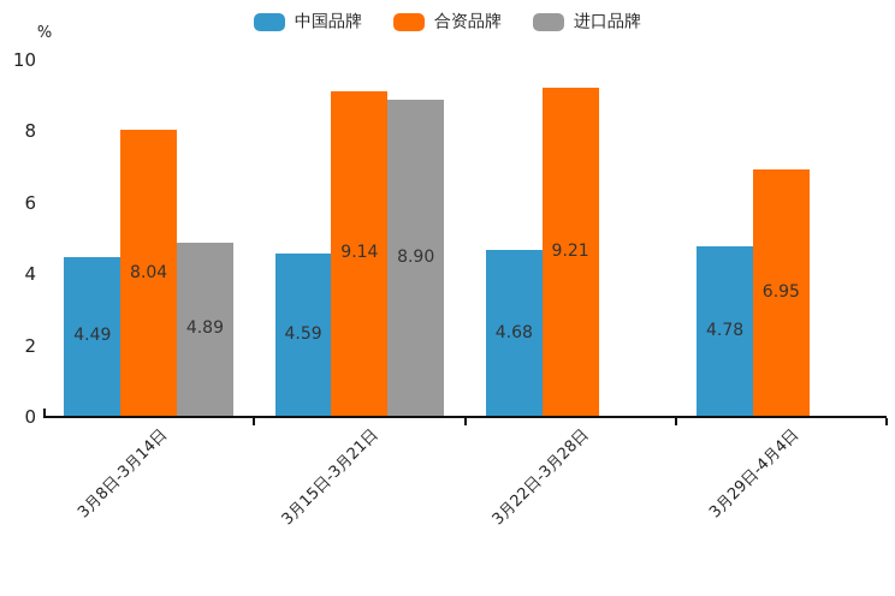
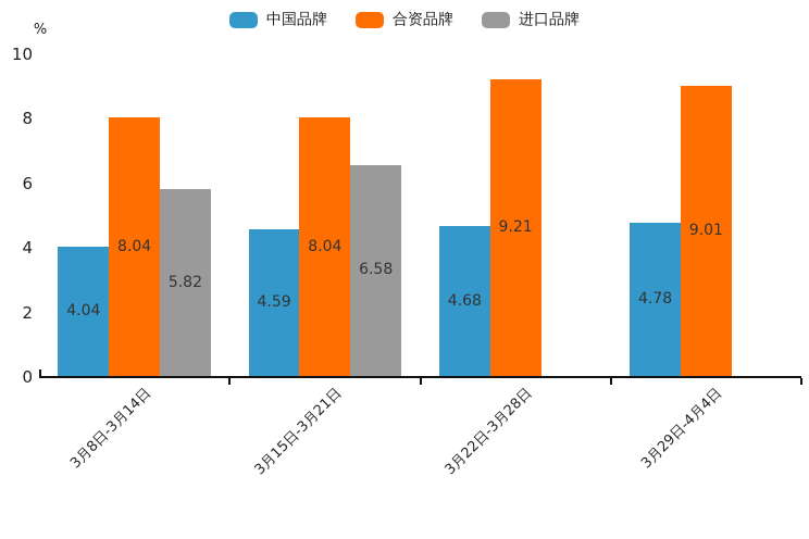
中国品牌/3月8日-3月14日: 4.49 -> 4.04
进口品牌/3月8日-3月14日: 4.89 -> 5.82
合资品牌/3月15日-3月21日: 9.14 -> 8.04
进口品牌/3月15日-3月21日: 8.90 -> 6.58
合资品牌/3月29日-4月4日: 6.95 -> 9.01
